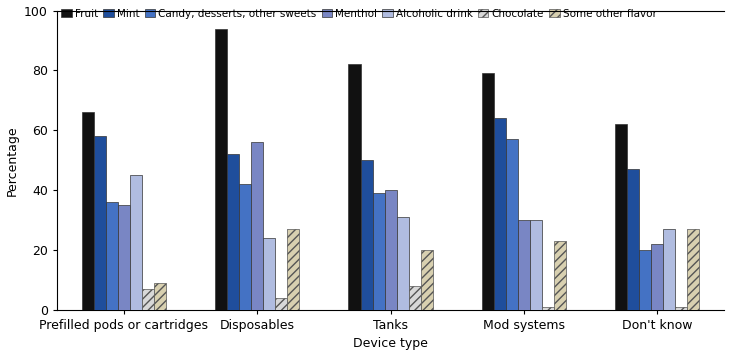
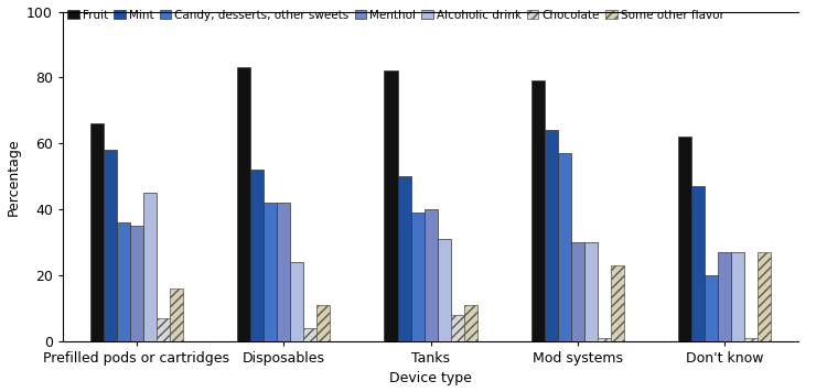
Some other flavor/Prefilled pods or cartridges: 9 -> 16
Fruit/Disposables: 94 -> 83
Menthol/Disposables: 56 -> 42
Some other flavor/Disposables: 27 -> 11
Some other flavor/Tanks: 20 -> 11
Menthol/Don't know: 22 -> 27
